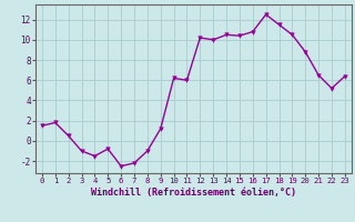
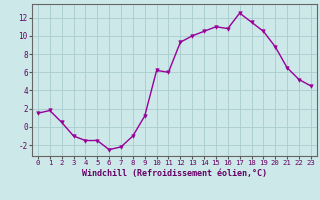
5: -0.8 -> -1.5
12: 10.2 -> 9.3
15: 10.4 -> 11.0
23: 6.4 -> 4.5
